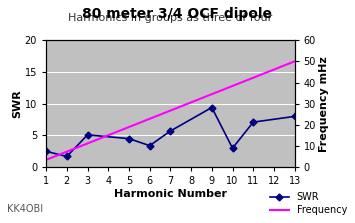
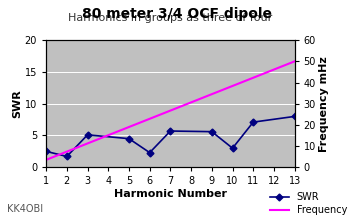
6: 3.4 -> 2.3
9: 9.4 -> 5.6
